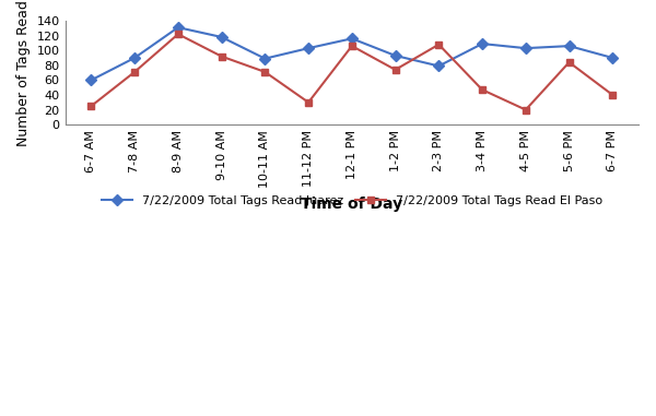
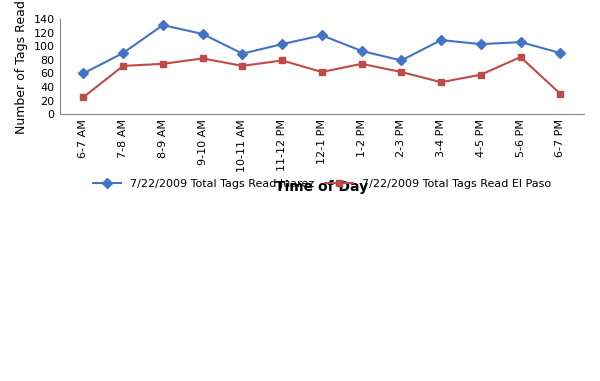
7/22/2009 Total Tags Read El Paso/8-9 AM: 122 -> 74
7/22/2009 Total Tags Read El Paso/9-10 AM: 92 -> 82
7/22/2009 Total Tags Read El Paso/11-12 PM: 30 -> 79
7/22/2009 Total Tags Read El Paso/12-1 PM: 106 -> 62
7/22/2009 Total Tags Read El Paso/2-3 PM: 108 -> 62
7/22/2009 Total Tags Read El Paso/4-5 PM: 20 -> 58
7/22/2009 Total Tags Read El Paso/6-7 PM: 40 -> 30
